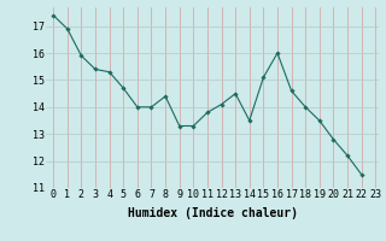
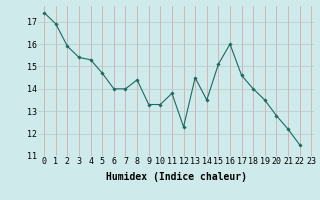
12: 14.1 -> 12.3
